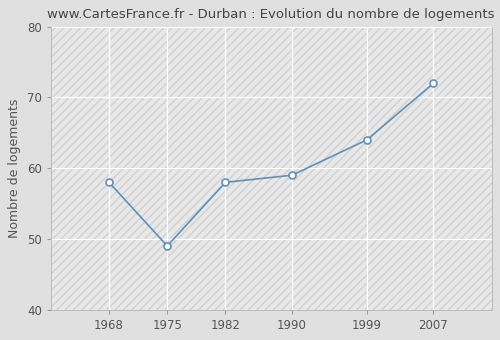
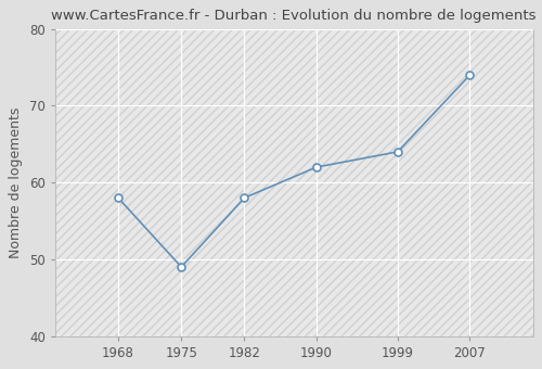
1990: 59 -> 62
2007: 72 -> 74
